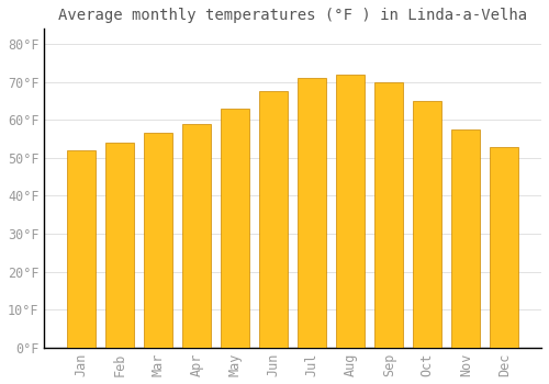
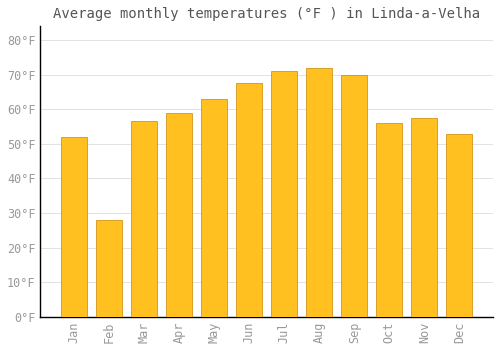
Feb: 54.0°F -> 28.0°F
Oct: 65.0°F -> 56.0°F
